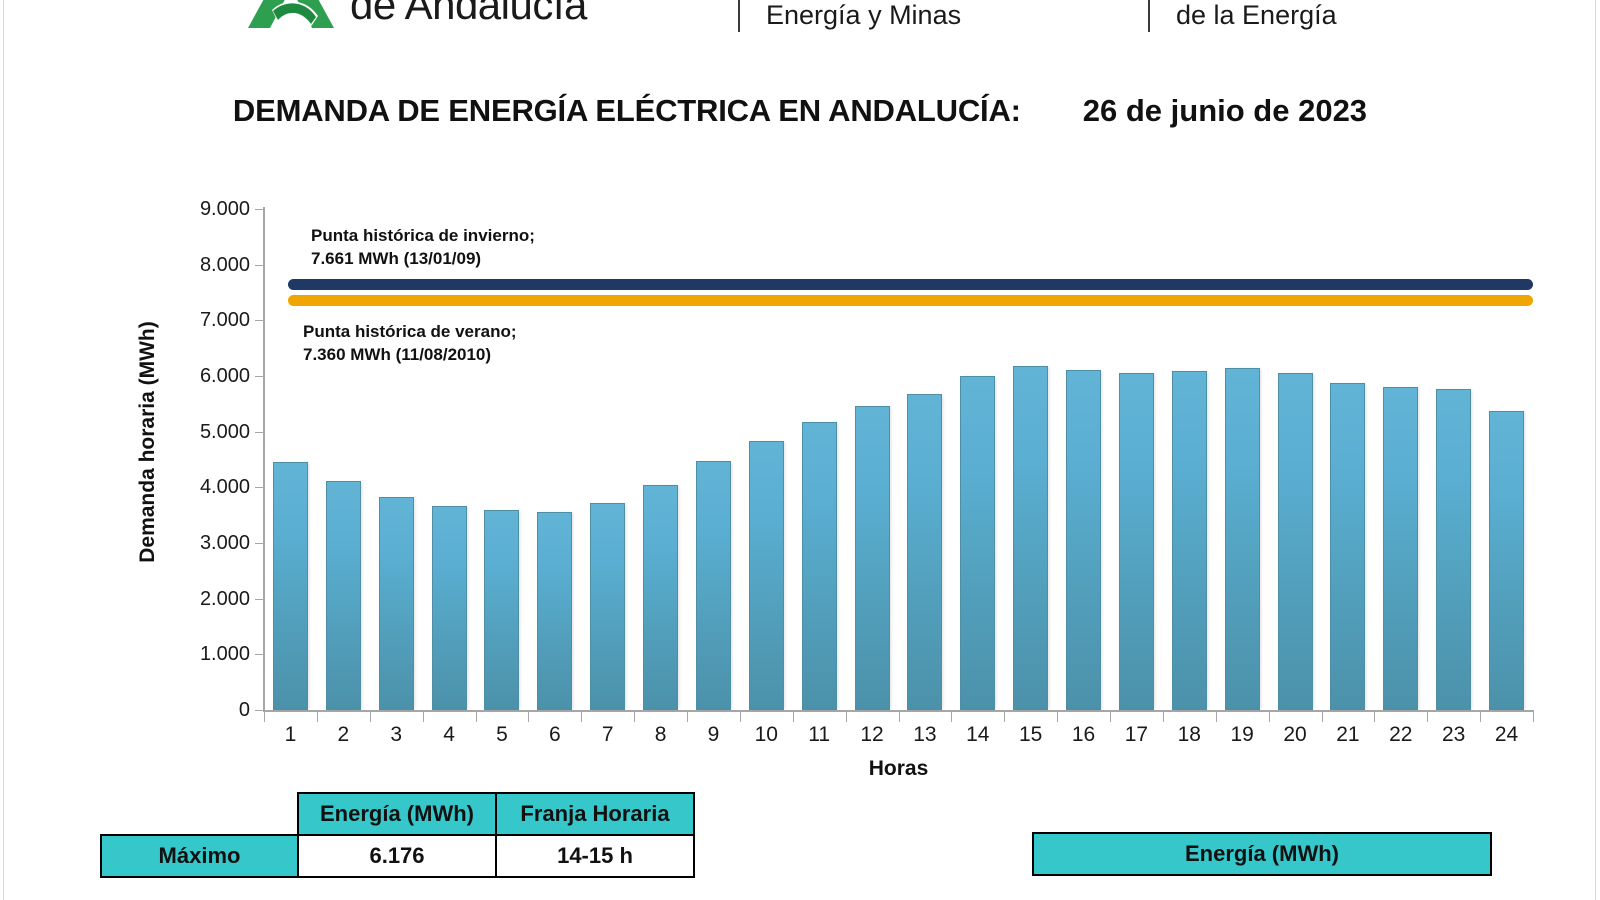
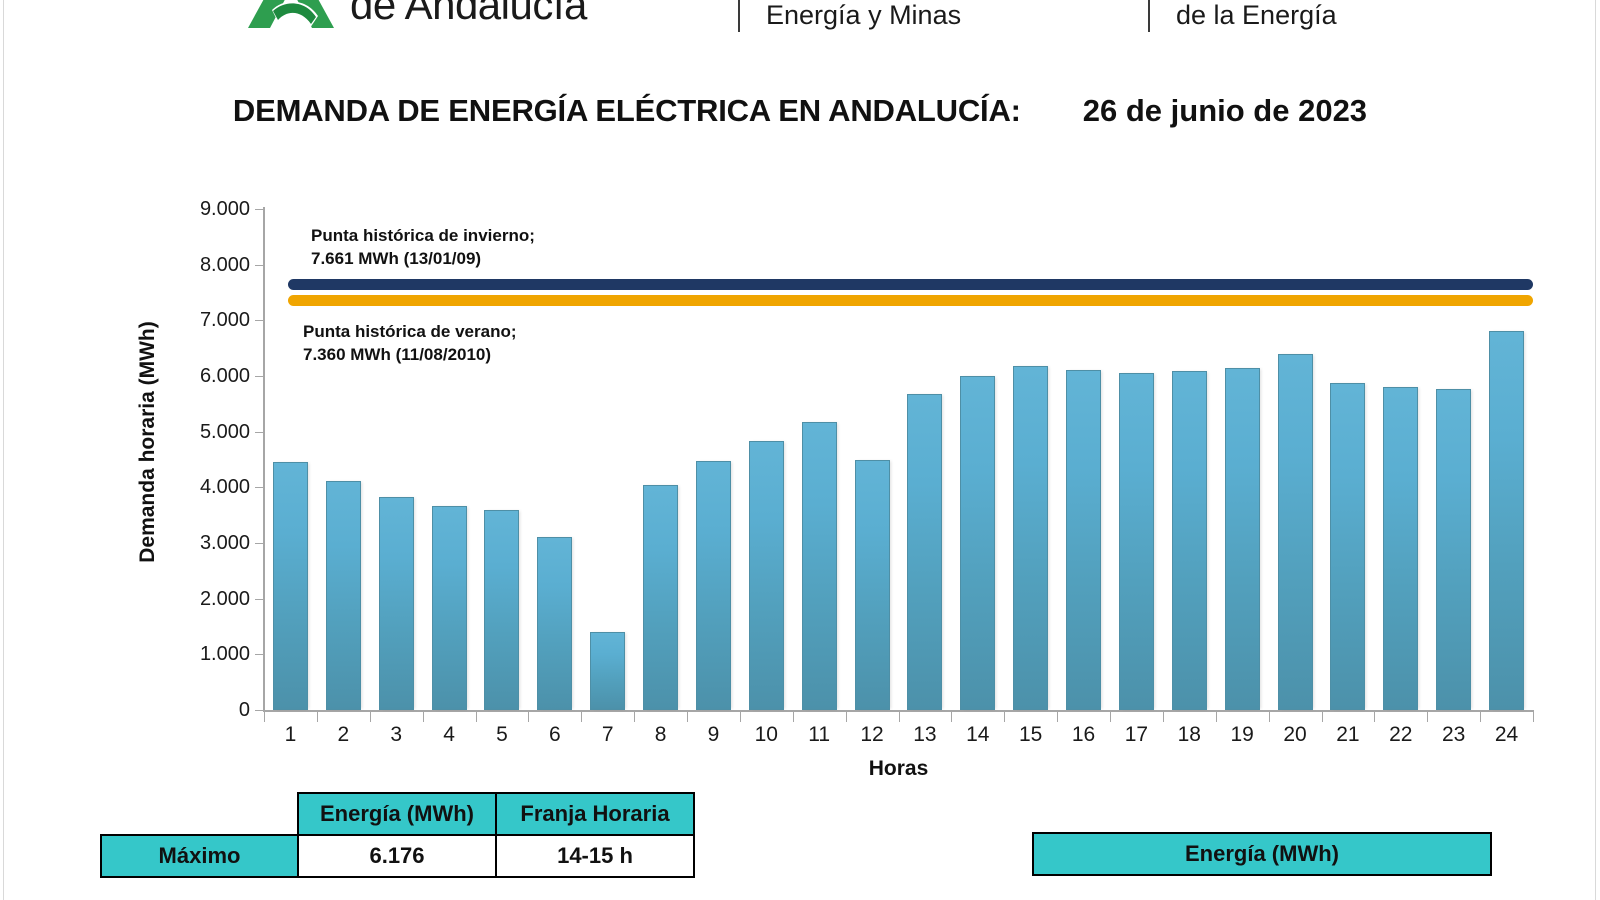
6: 3600 -> 3100
7: 3700 -> 1400
12: 5500 -> 4500
20: 6100 -> 6400
24: 5400 -> 6800
